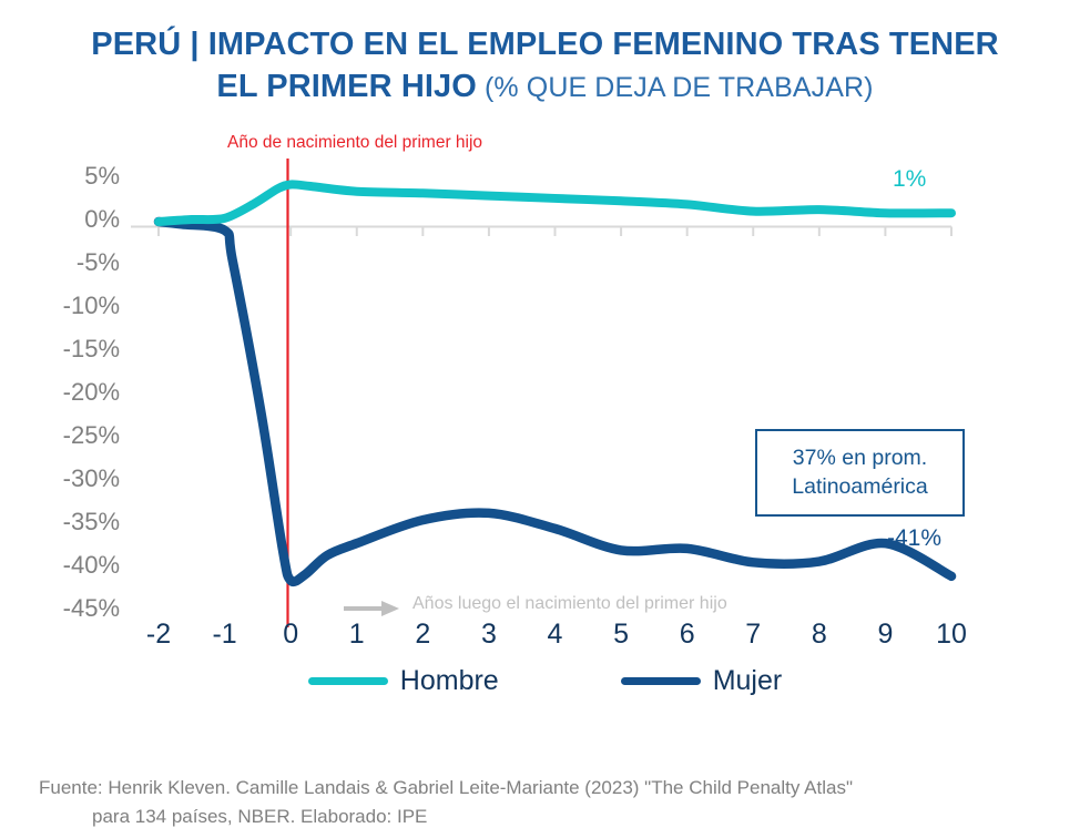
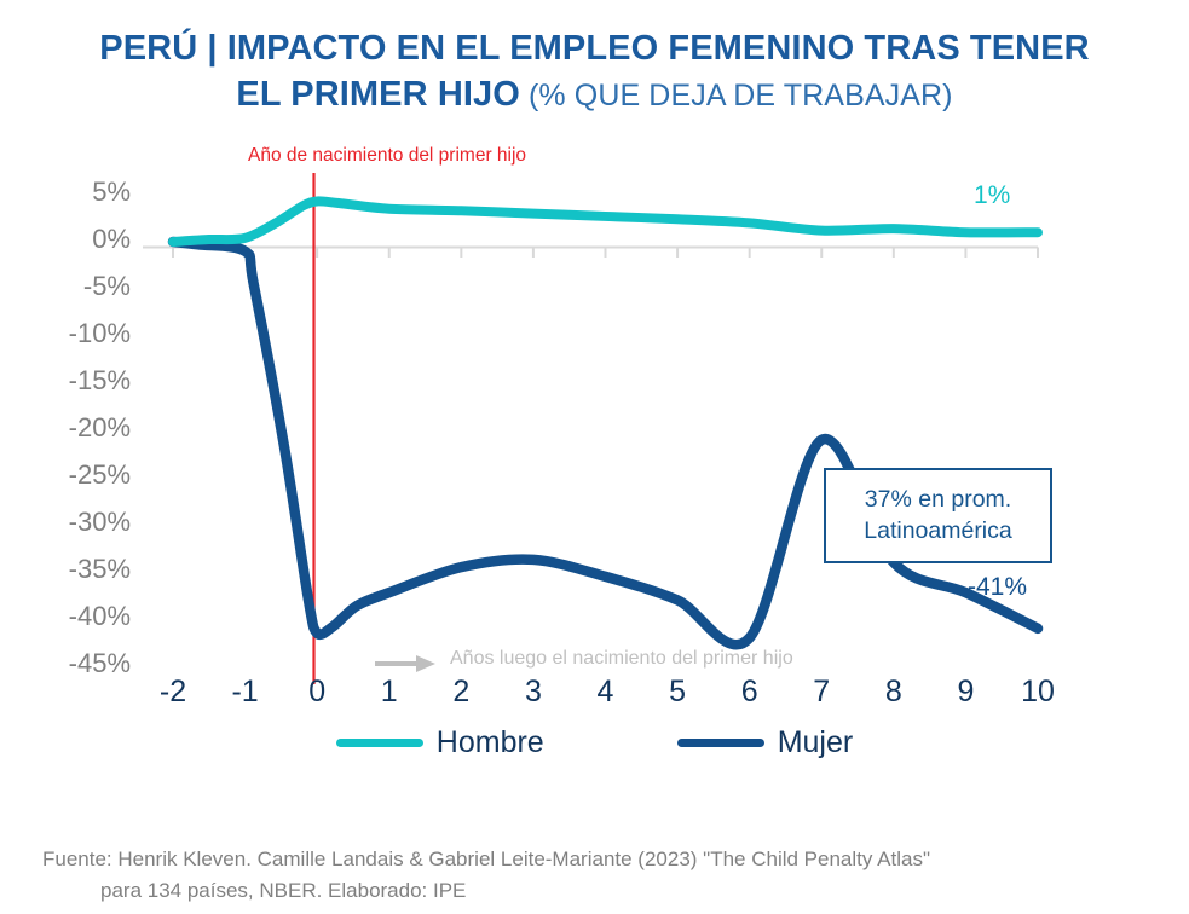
Mujer/6: -38% -> -42%
Mujer/7: -39% -> -21%
Mujer/8: -39% -> -34%
